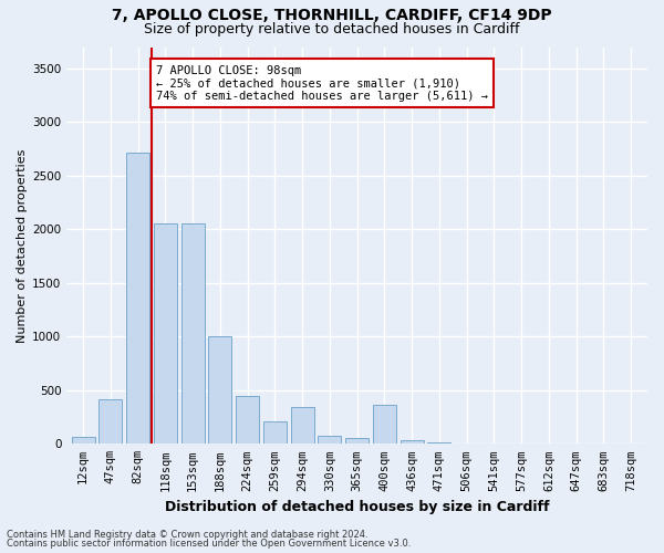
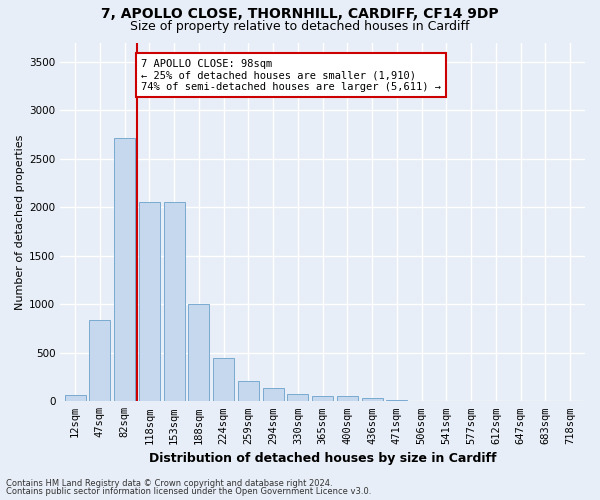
47sqm: 420 -> 840
294sqm: 340 -> 140
400sqm: 360 -> 50
